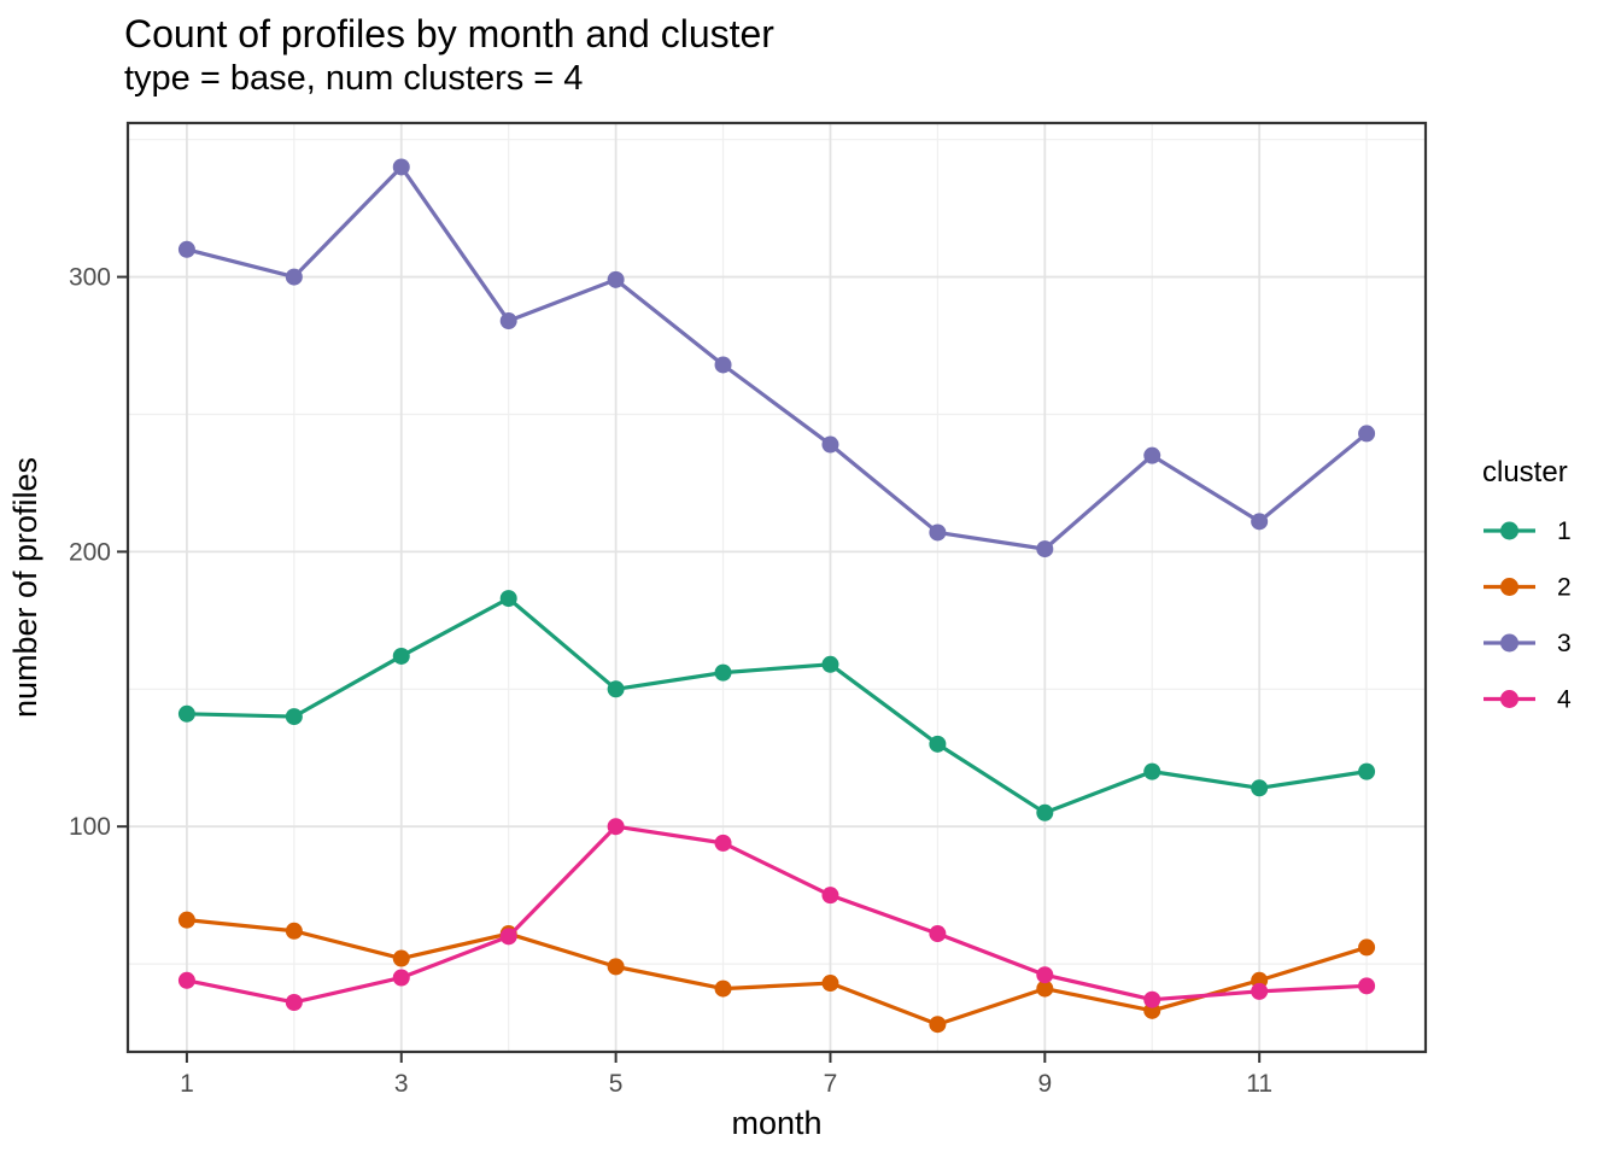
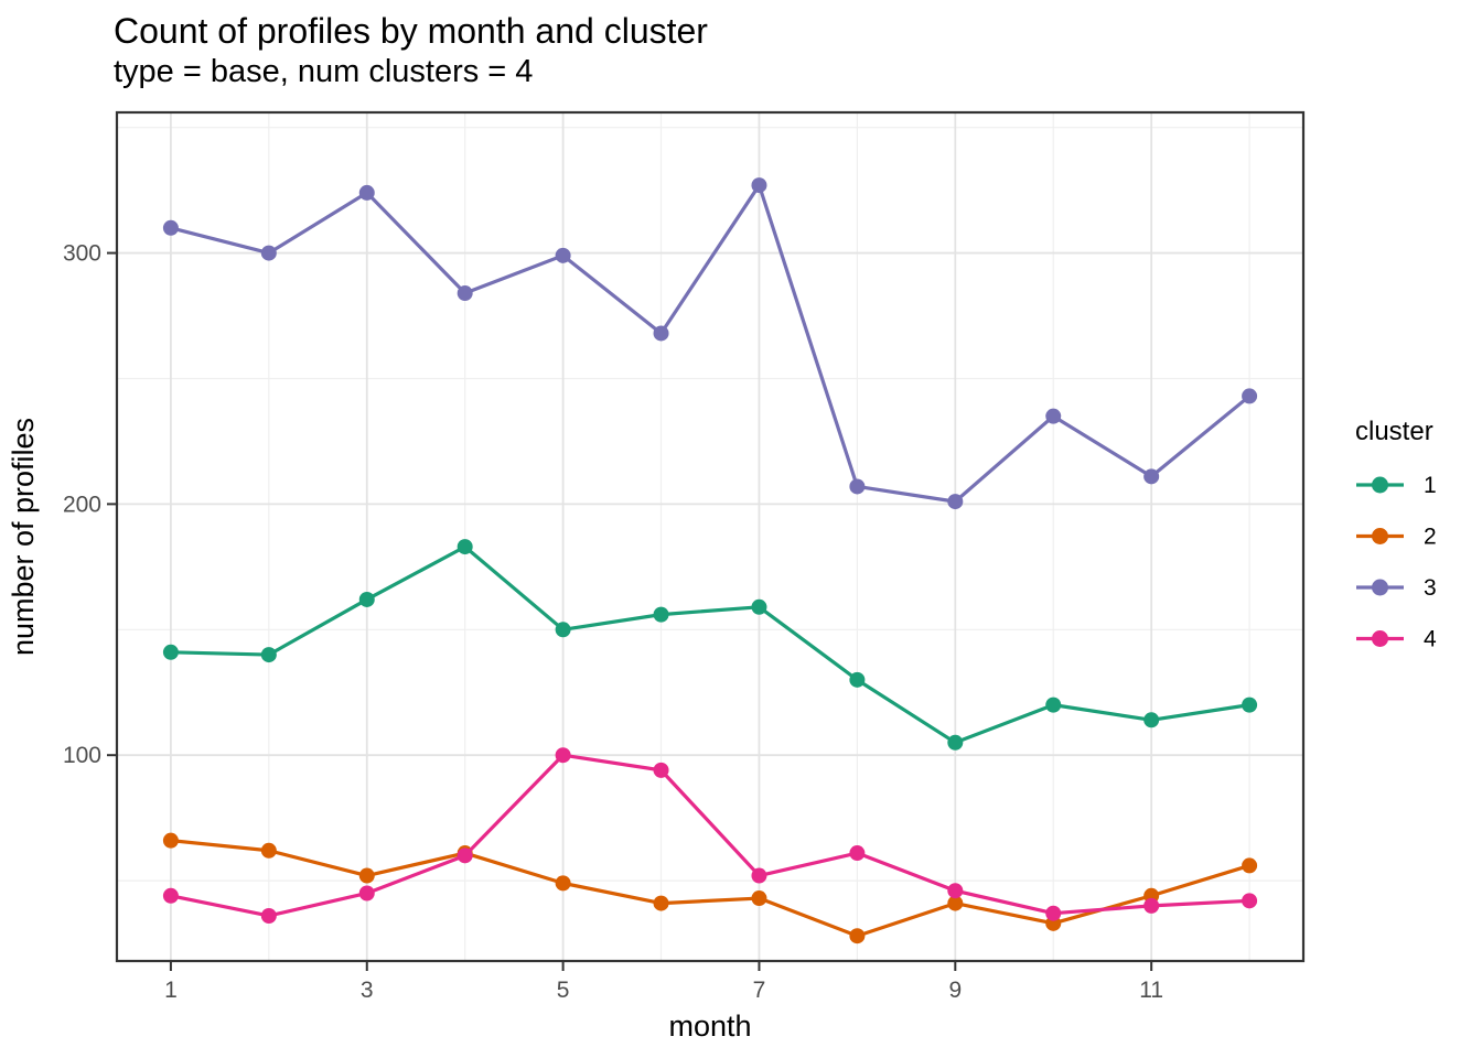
3/3: 340 -> 324
3/7: 239 -> 327
4/7: 75 -> 52
